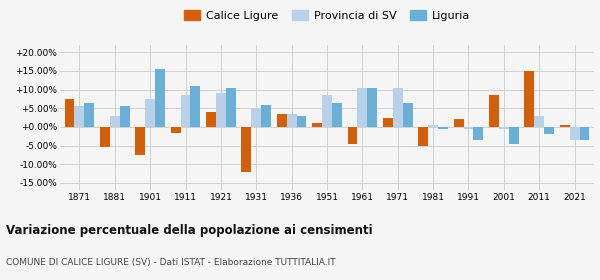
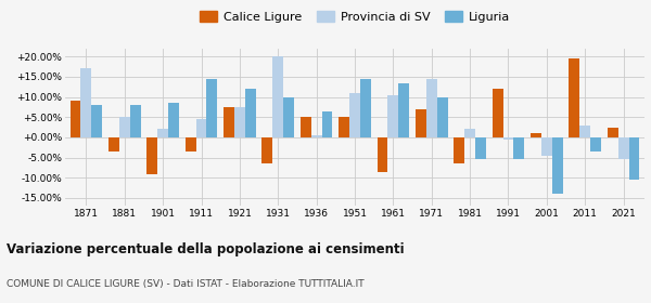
Calice Ligure/1871: 7.5% -> 9.0%
Provincia di SV/1871: 5.5% -> 17.0%
Liguria/1871: 6.5% -> 8.0%
Calice Ligure/1881: -5.5% -> -3.5%
Provincia di SV/1881: 3.0% -> 5.0%
Liguria/1881: 5.5% -> 8.0%
Calice Ligure/1901: -7.5% -> -9.0%
Provincia di SV/1901: 7.5% -> 2.0%
Liguria/1901: 15.5% -> 8.5%
Calice Ligure/1911: -1.5% -> -3.5%
Provincia di SV/1911: 8.5% -> 4.5%
Liguria/1911: 11.0% -> 14.5%
Calice Ligure/1921: 4.0% -> 7.5%
Provincia di SV/1921: 9.0% -> 7.5%
Liguria/1921: 10.5% -> 12.0%
Calice Ligure/1931: -12.0% -> -6.5%
Provincia di SV/1931: 5.0% -> 20.0%
Liguria/1931: 6.0% -> 10.0%
Calice Ligure/1936: 3.5% -> 5.0%
Provincia di SV/1936: 3.5% -> 0.5%
Liguria/1936: 3.0% -> 6.5%
Calice Ligure/1951: 1.0% -> 5.0%
Provincia di SV/1951: 8.5% -> 11.0%
Liguria/1951: 6.5% -> 14.5%
Calice Ligure/1961: -4.5% -> -8.5%
Liguria/1961: 10.5% -> 13.5%
Calice Ligure/1971: 2.5% -> 7.0%
Provincia di SV/1971: 10.5% -> 14.5%
Liguria/1971: 6.5% -> 10.0%
Calice Ligure/1981: -5.0% -> -6.5%
Provincia di SV/1981: 0.5% -> 2.0%
Liguria/1981: -0.5% -> -5.5%
Calice Ligure/1991: 2.0% -> 12.0%
Liguria/1991: -3.5% -> -5.5%
Calice Ligure/2001: 8.5% -> 1.0%
Provincia di SV/2001: -0.5% -> -4.5%
Liguria/2001: -4.5% -> -14.0%
Calice Ligure/2011: 15.0% -> 19.5%
Liguria/2011: -2.0% -> -3.5%
Calice Ligure/2021: 0.5% -> 2.5%
Provincia di SV/2021: -3.5% -> -5.5%
Liguria/2021: -3.5% -> -10.5%
